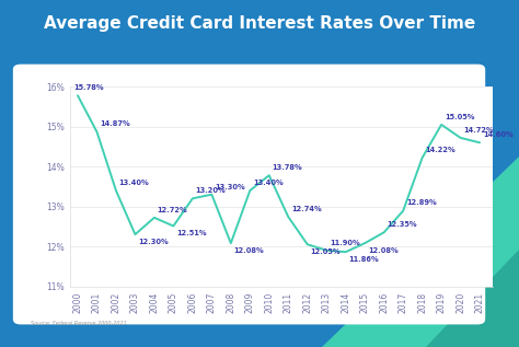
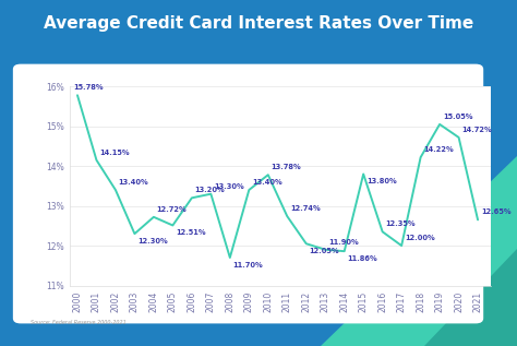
2001: 14.87% -> 14.15%
2008: 12.08% -> 11.70%
2015: 12.08% -> 13.80%
2017: 12.89% -> 12.00%
2021: 14.60% -> 12.65%
